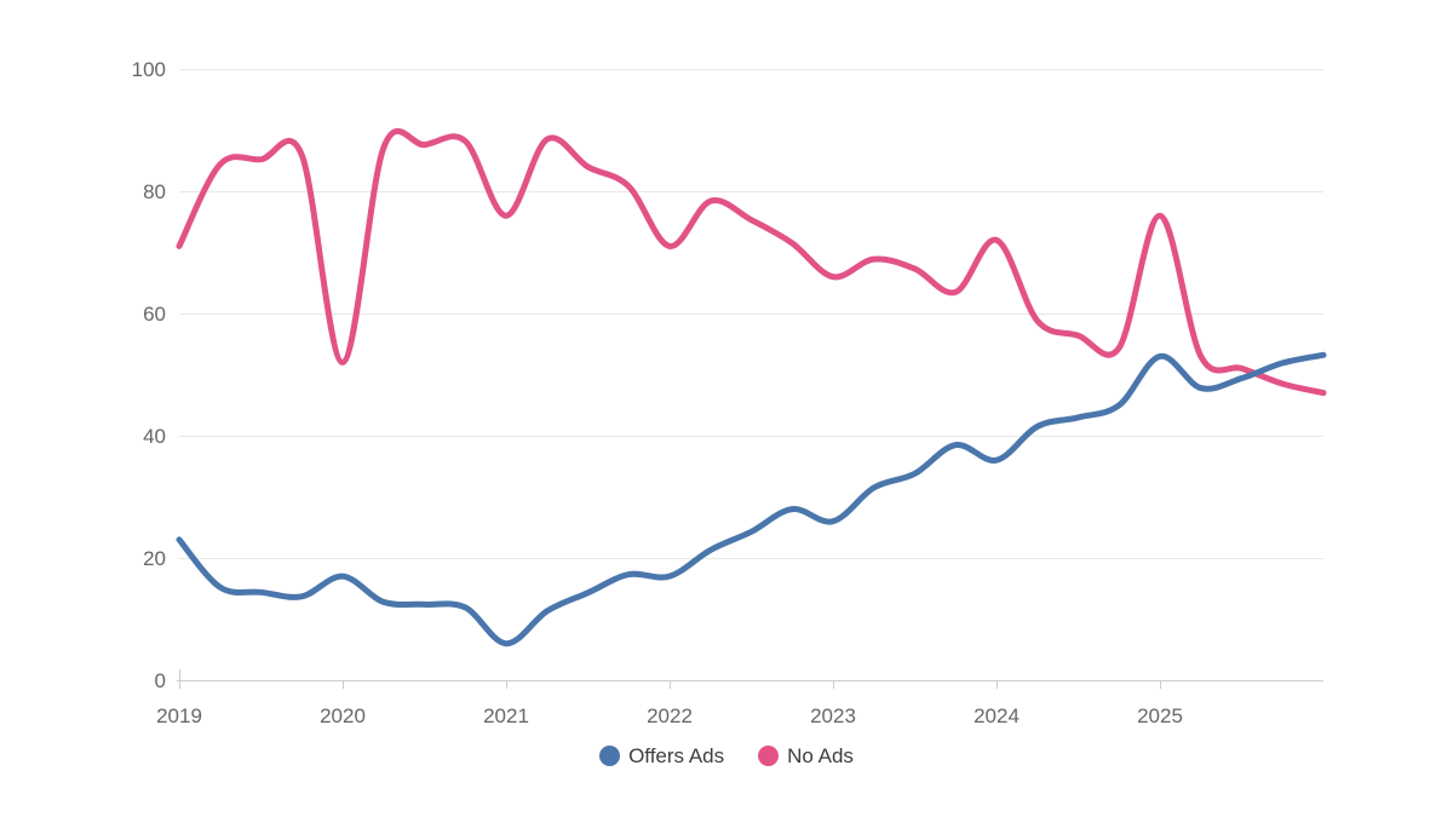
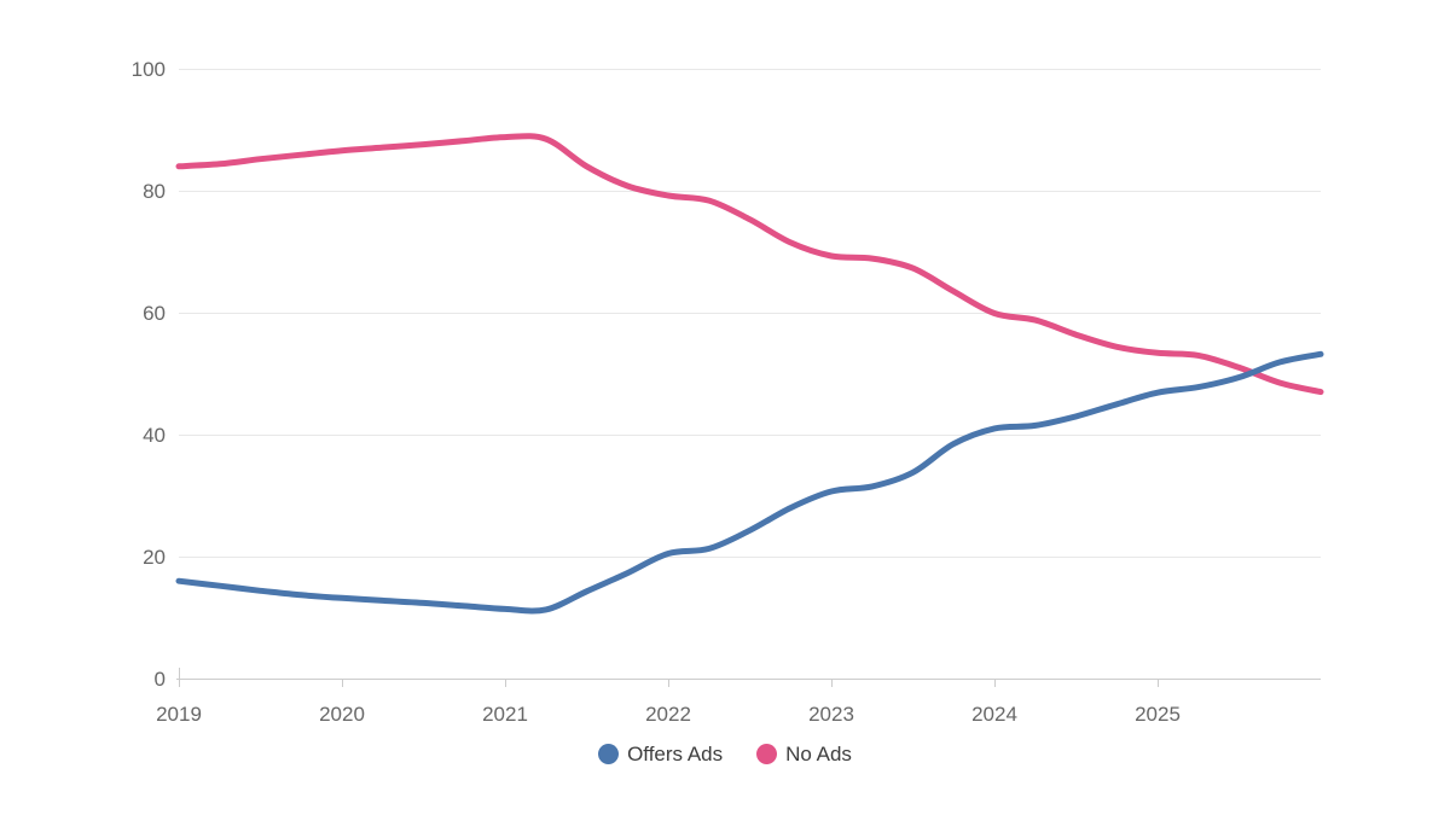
Offers Ads/2019: 23 -> 16
No Ads/2019: 71 -> 84
Offers Ads/2020: 17 -> 13
No Ads/2020: 52 -> 87
Offers Ads/2021: 6 -> 11
No Ads/2021: 76 -> 89
Offers Ads/2022: 17 -> 20
No Ads/2022: 71 -> 79
Offers Ads/2023: 26 -> 31
No Ads/2023: 66 -> 69
Offers Ads/2024: 36 -> 41
No Ads/2024: 72 -> 60
Offers Ads/2025: 53 -> 47
No Ads/2025: 76 -> 53
